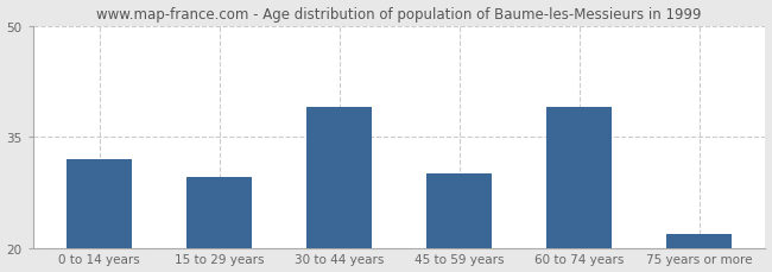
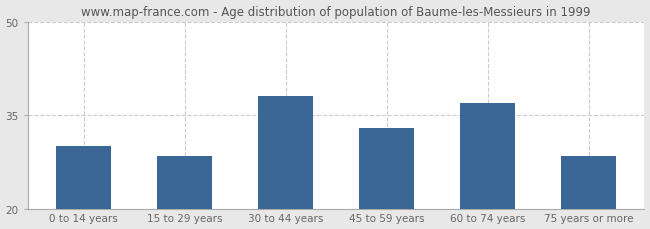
0 to 14 years: 32.0 -> 30.0
15 to 29 years: 29.6 -> 28.5
30 to 44 years: 39.0 -> 38.0
45 to 59 years: 30.0 -> 33.0
60 to 74 years: 39.0 -> 37.0
75 years or more: 21.8 -> 28.5
